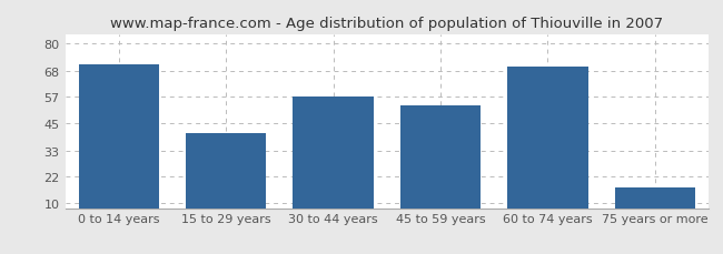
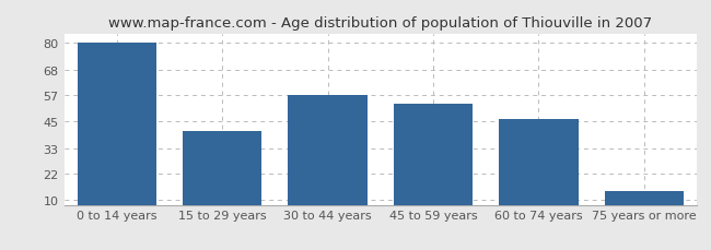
0 to 14 years: 71 -> 80
60 to 74 years: 70 -> 46
75 years or more: 17 -> 14
